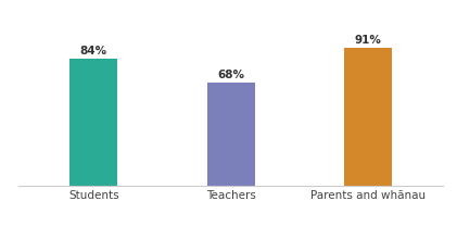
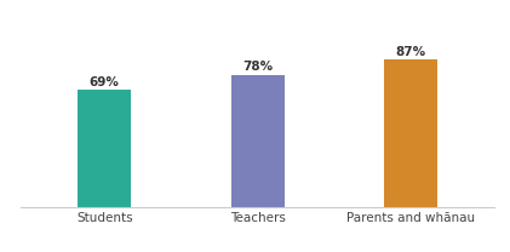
Students: 84% -> 69%
Teachers: 68% -> 78%
Parents and whānau: 91% -> 87%
